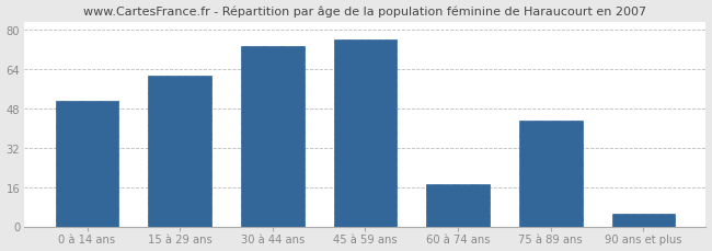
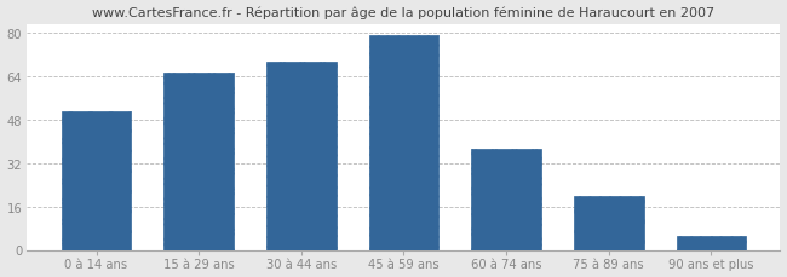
15 à 29 ans: 61 -> 65
30 à 44 ans: 73 -> 69
45 à 59 ans: 76 -> 79
60 à 74 ans: 17 -> 37
75 à 89 ans: 43 -> 20
